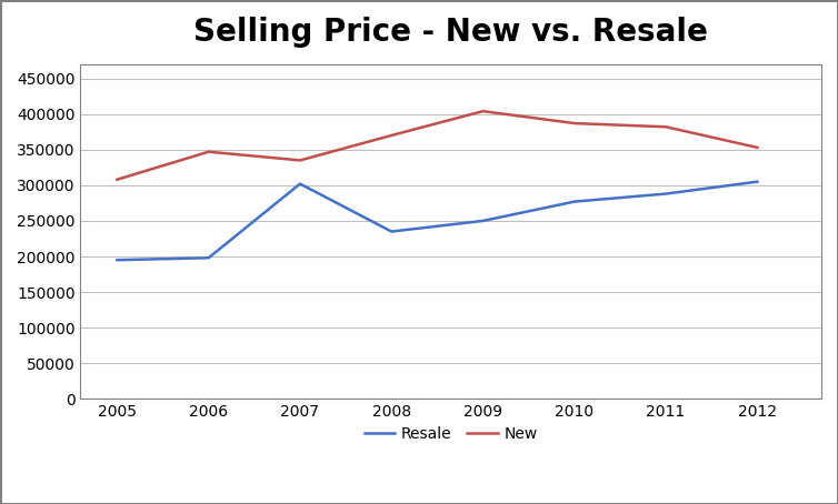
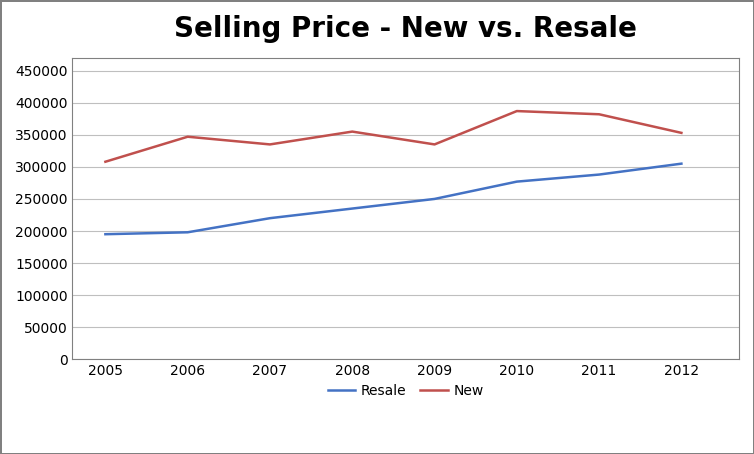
Resale/2007: 302000 -> 220000
New/2008: 370000 -> 355000
New/2009: 404000 -> 335000
